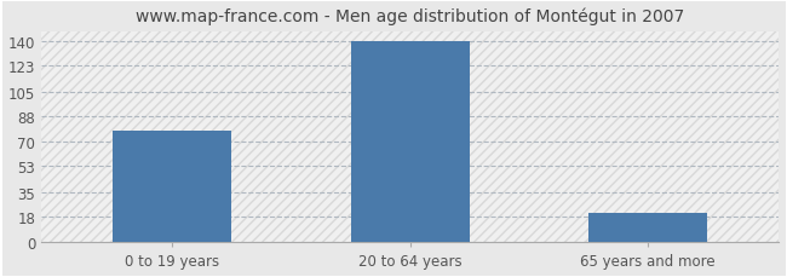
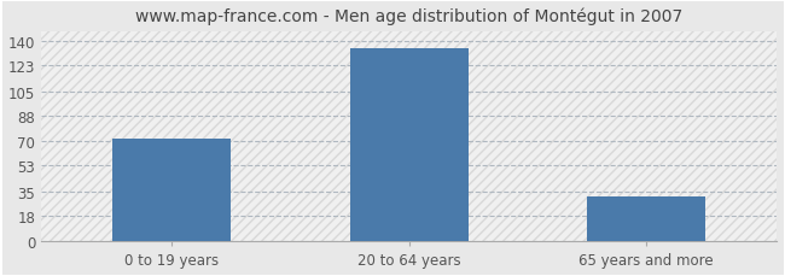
0 to 19 years: 78 -> 72
20 to 64 years: 140 -> 135
65 years and more: 20 -> 31
